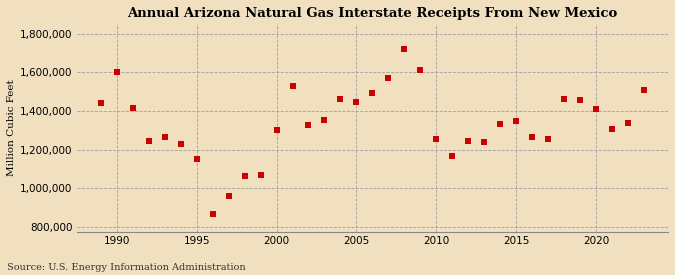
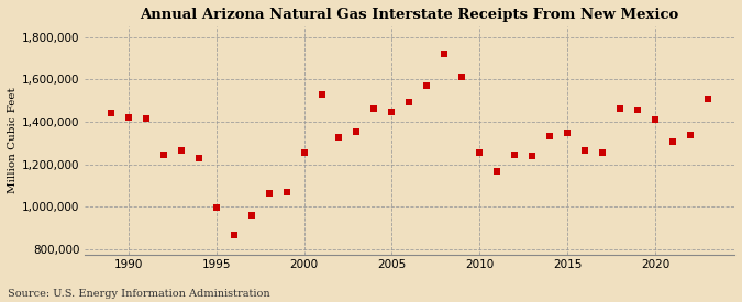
1990: 1,600,000 -> 1,420,000
1995: 1,150,000 -> 1,000,000
2000: 1,300,000 -> 1,260,000
